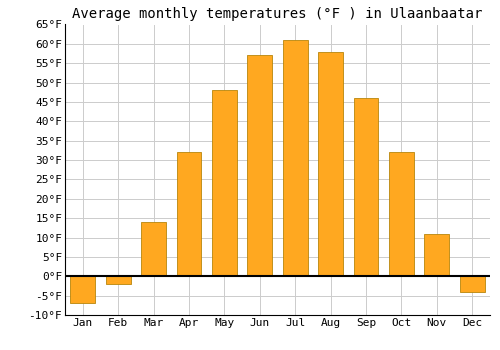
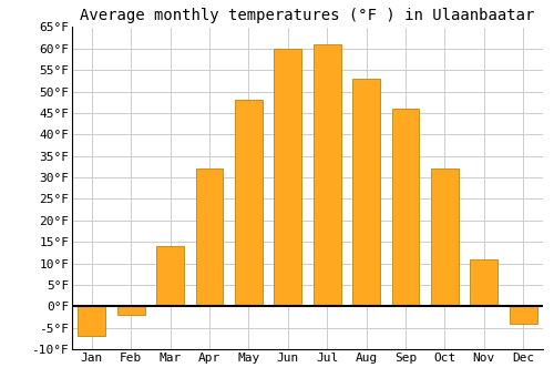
Jun: 57°F -> 60°F
Aug: 58°F -> 53°F
